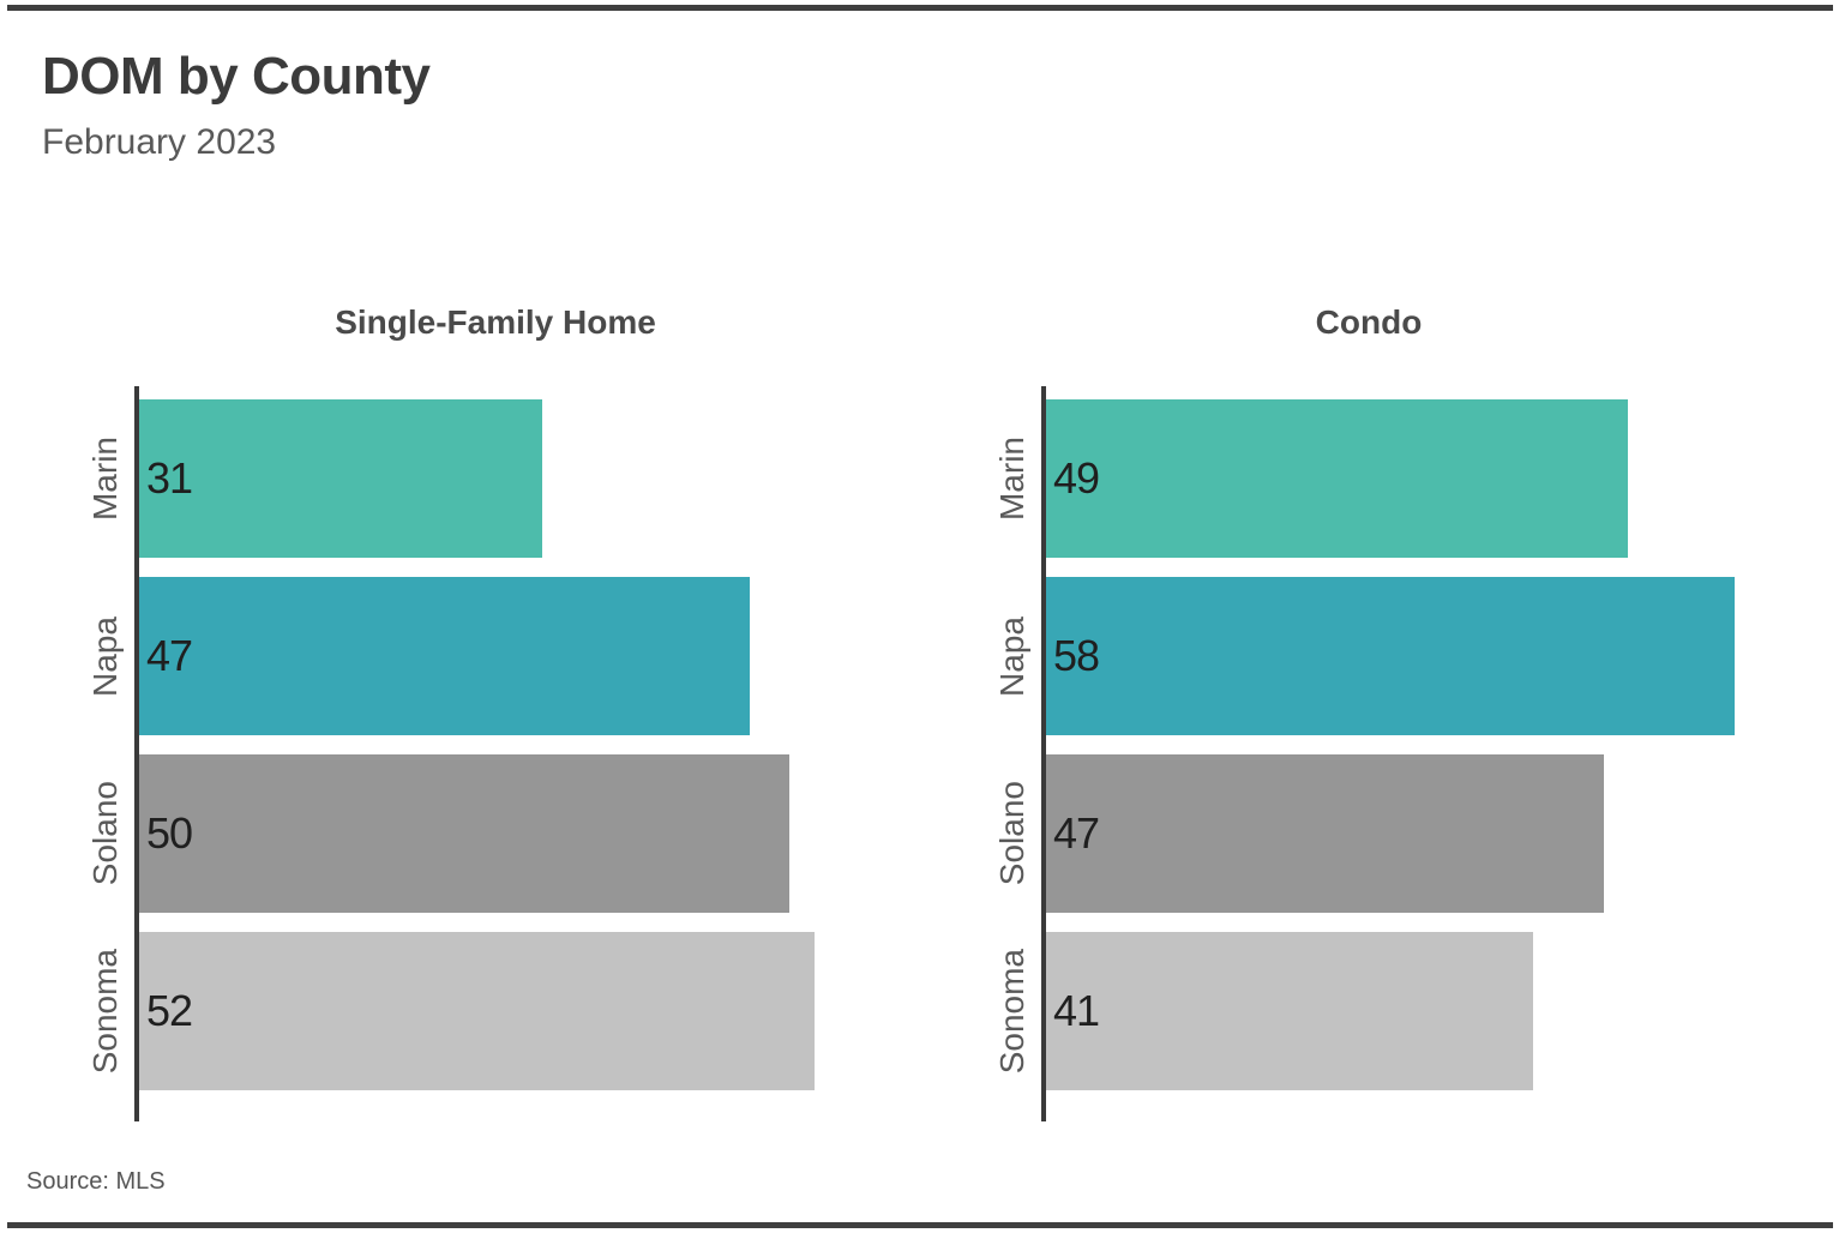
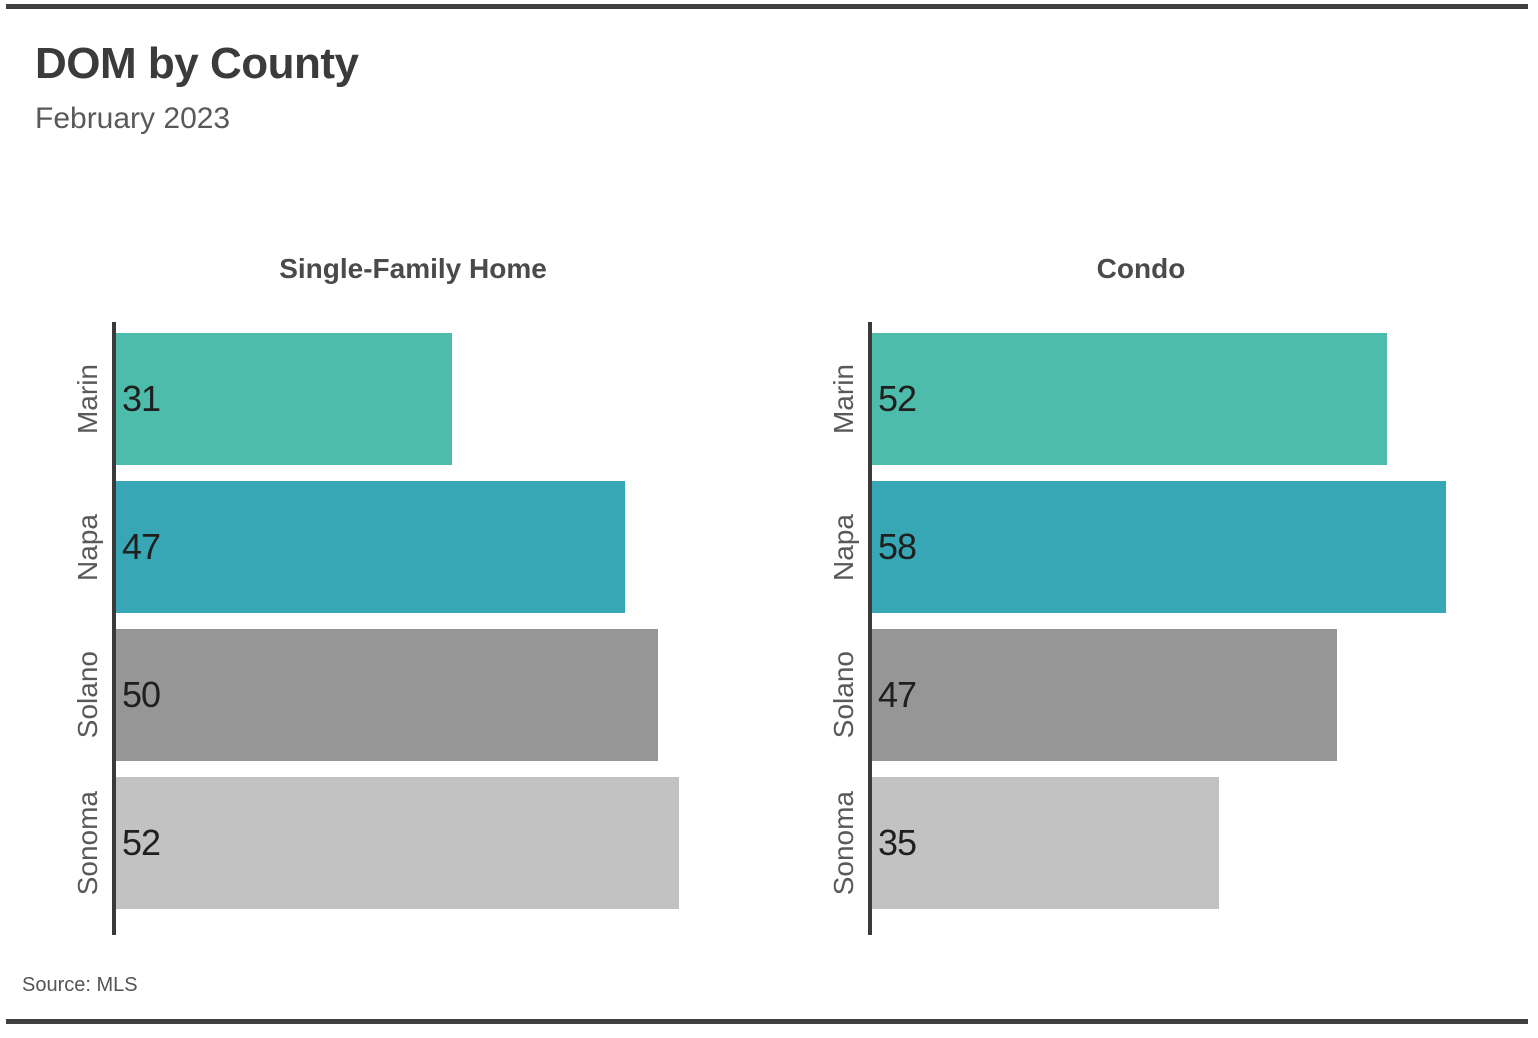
Condo/Marin: 49 -> 52
Condo/Sonoma: 41 -> 35
